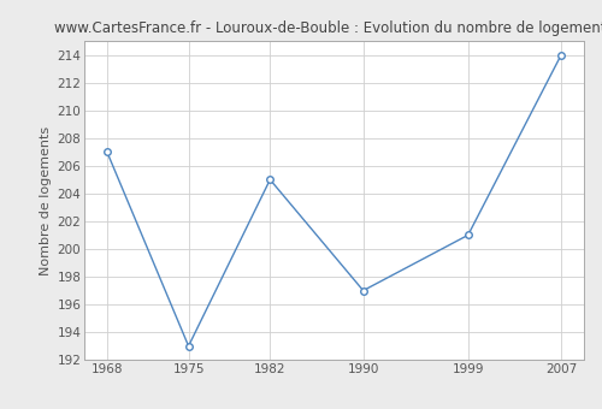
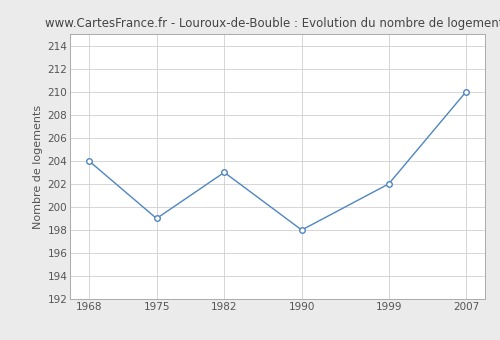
1968: 207 -> 204
1975: 193 -> 199
1982: 205 -> 203
1990: 197 -> 198
1999: 201 -> 202
2007: 214 -> 210
